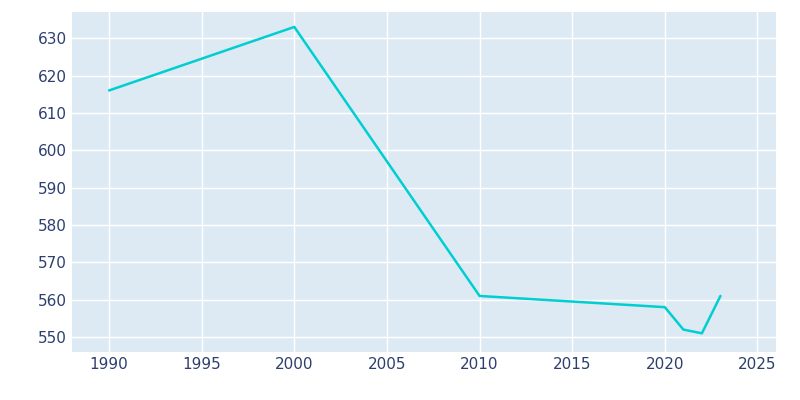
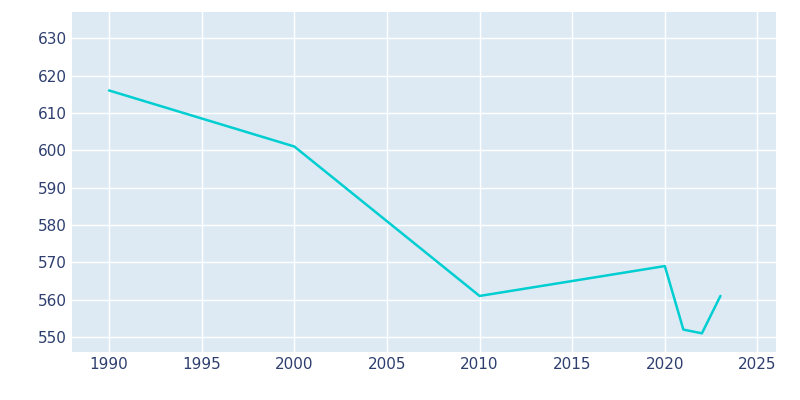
2000: 633 -> 601
2020: 558 -> 569
